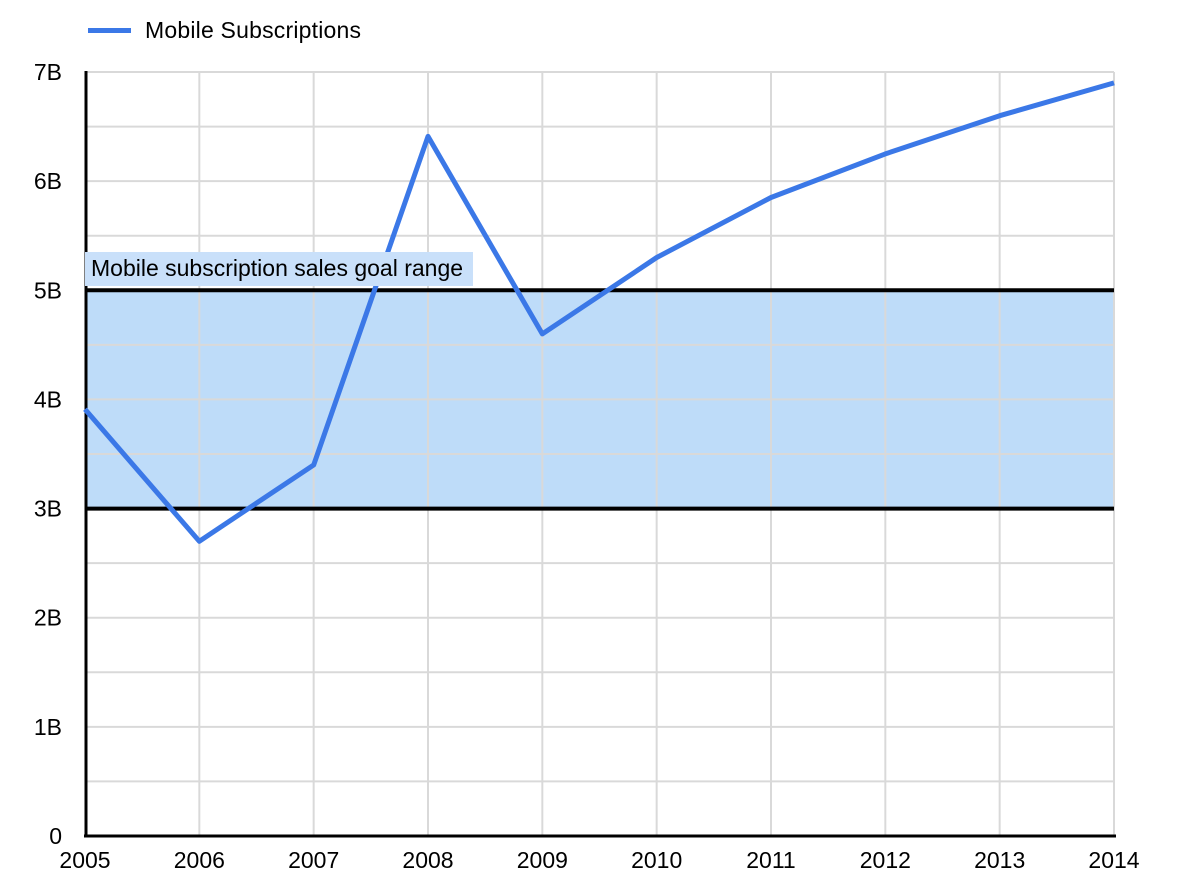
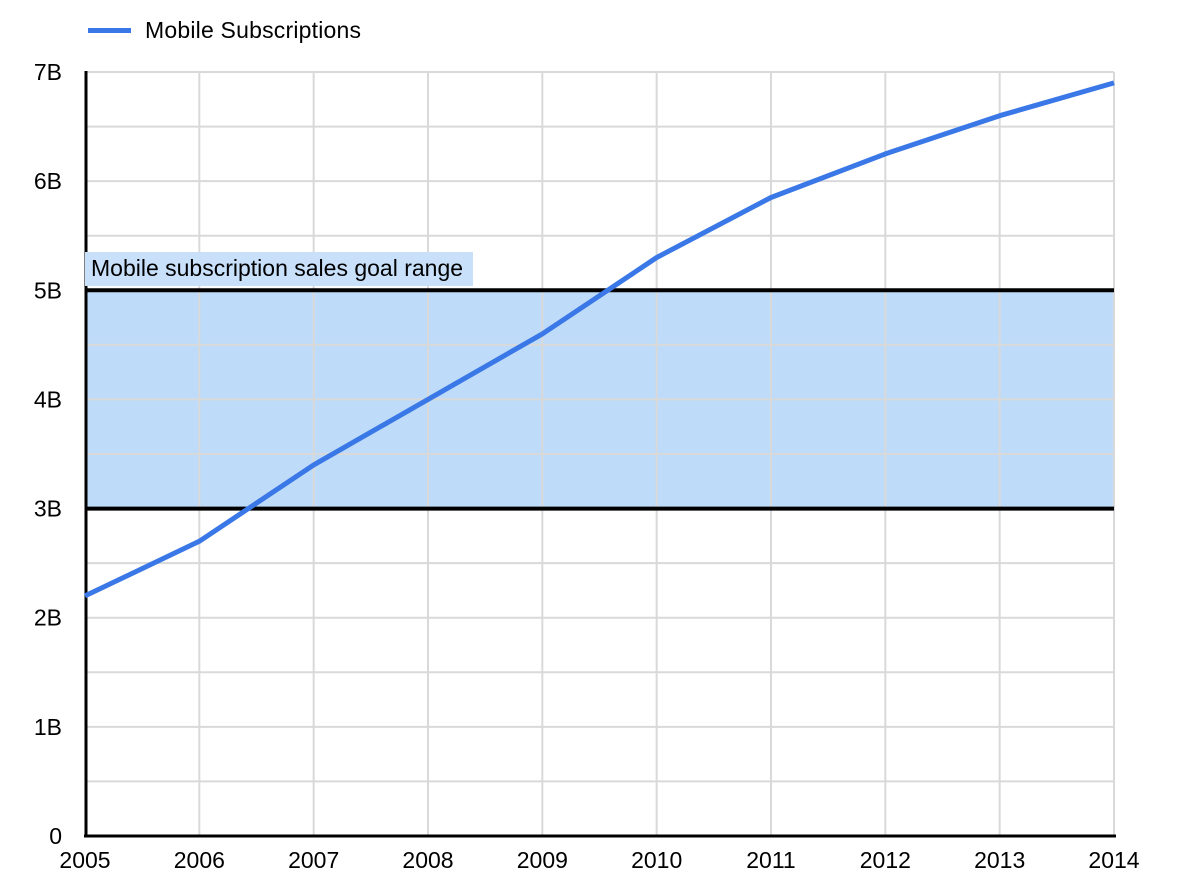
2005: 3.91B -> 2.20B
2008: 6.41B -> 4.00B
